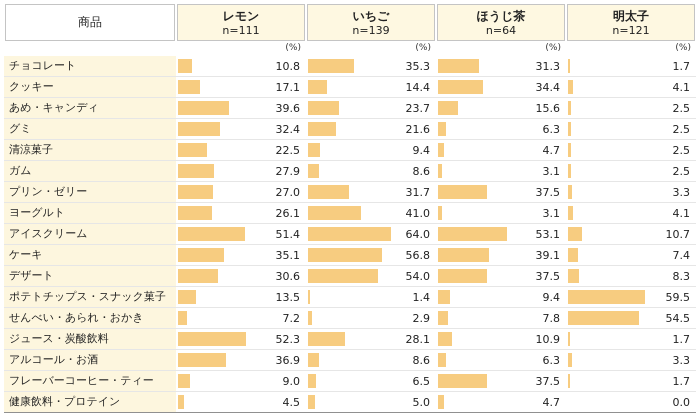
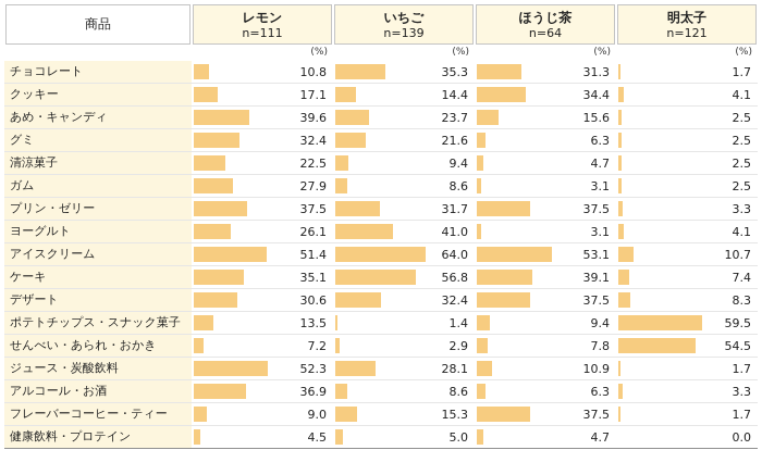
レモン/プリン・ゼリー: 27.0 -> 37.5
いちご/デザート: 54.0 -> 32.4
いちご/フレーバーコーヒー・ティー: 6.5 -> 15.3
